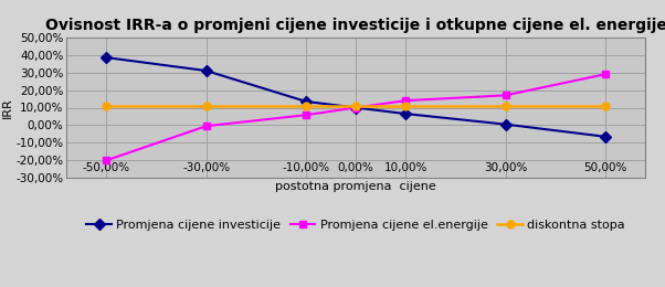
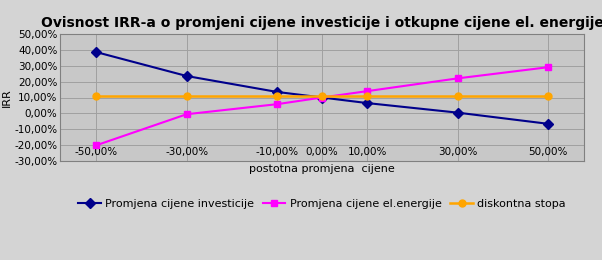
Promjena cijene investicije/-30,00%: 31% -> 23%
Promjena cijene el.energije/30,00%: 17% -> 22%
